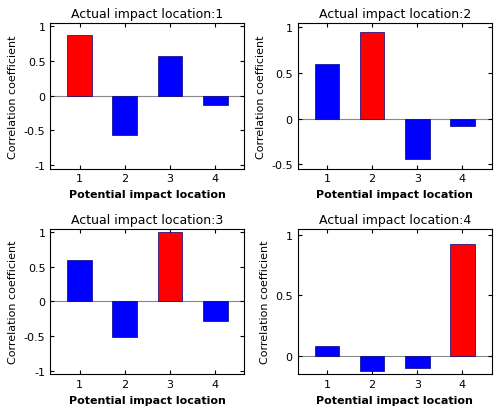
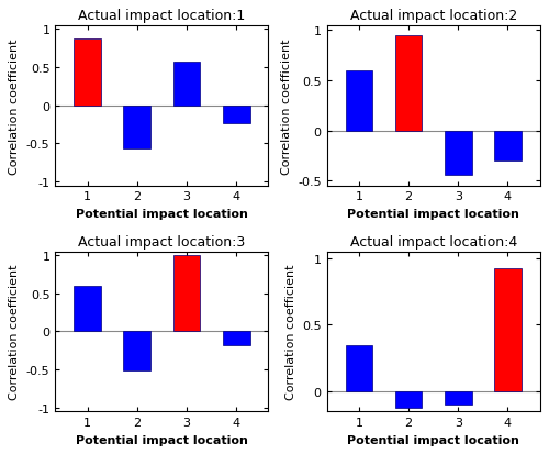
Actual impact location:1/4: -0.13 -> -0.24
Actual impact location:2/4: -0.08 -> -0.30
Actual impact location:3/4: -0.28 -> -0.18
Actual impact location:4/1: 0.08 -> 0.35
